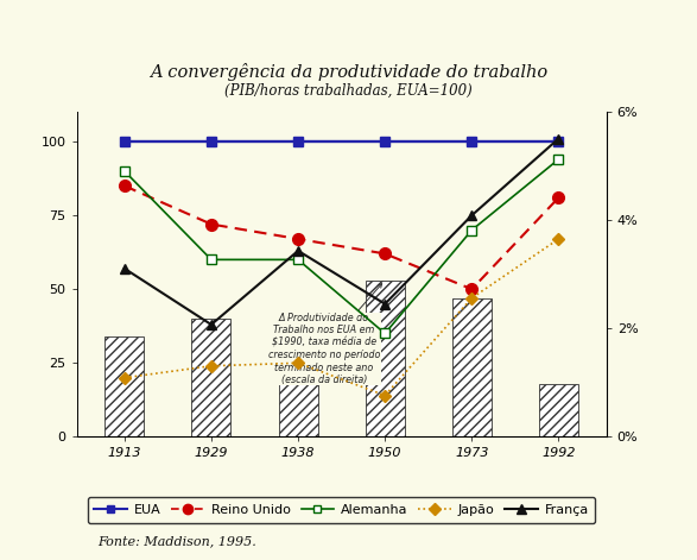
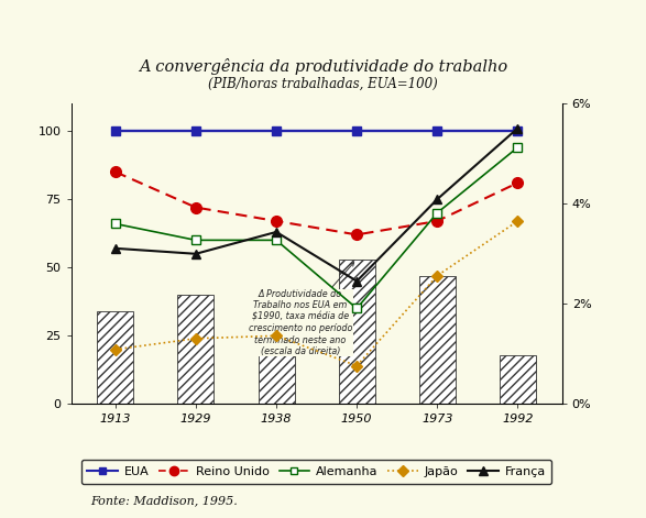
Alemanha/1913: 90 -> 66
França/1929: 38 -> 55
Reino Unido/1973: 50 -> 67
